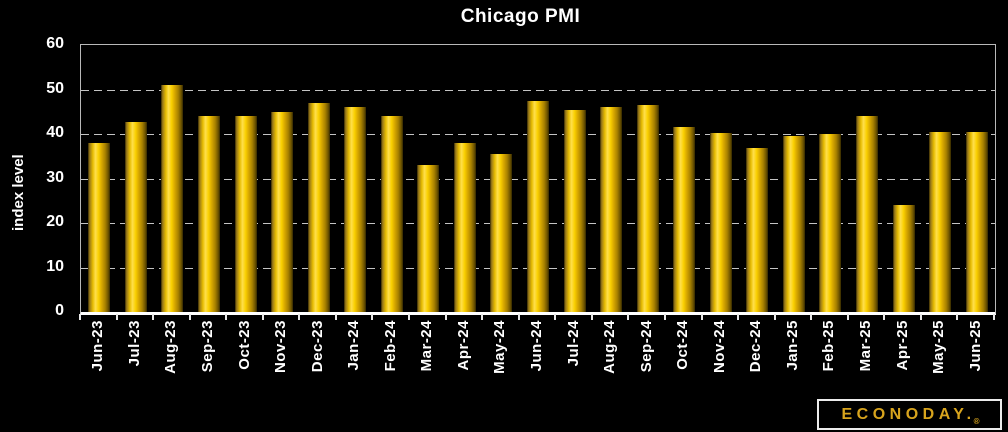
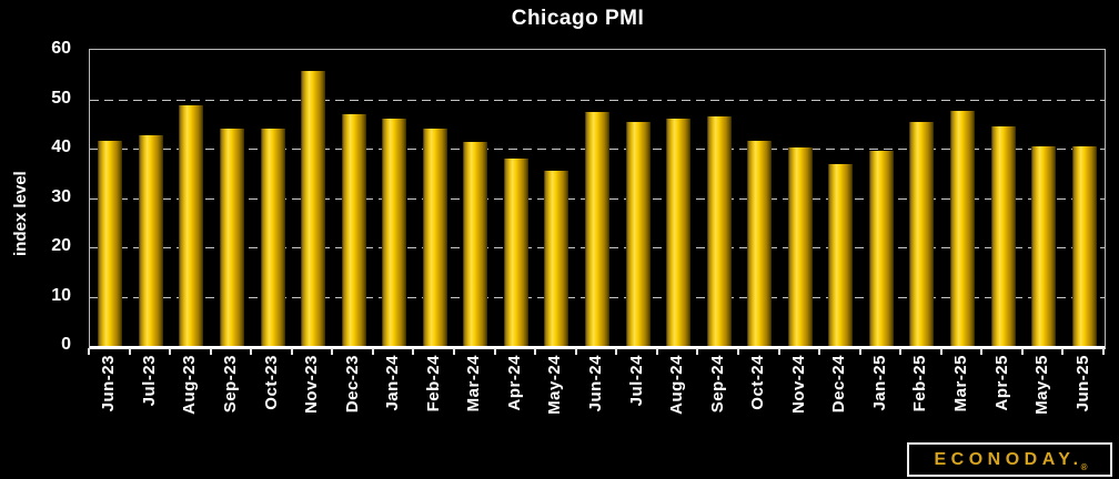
Jun-23: 38 -> 42
Aug-23: 51 -> 49
Nov-23: 45 -> 56
Mar-24: 33 -> 41
Feb-25: 40 -> 46
Mar-25: 44 -> 48
Apr-25: 24 -> 45
